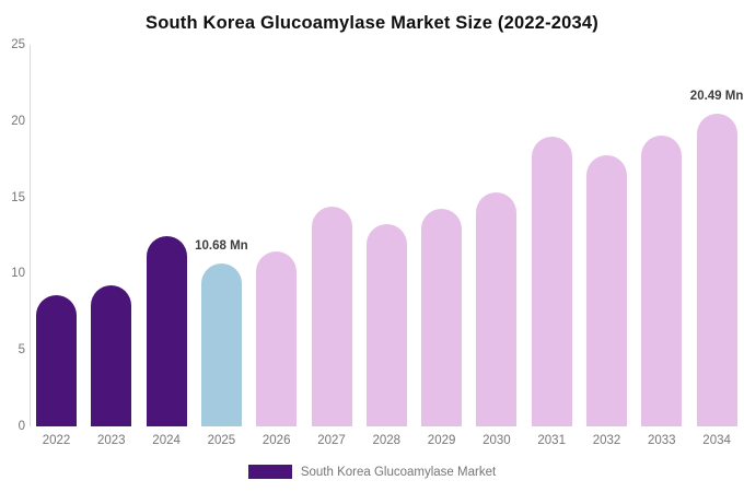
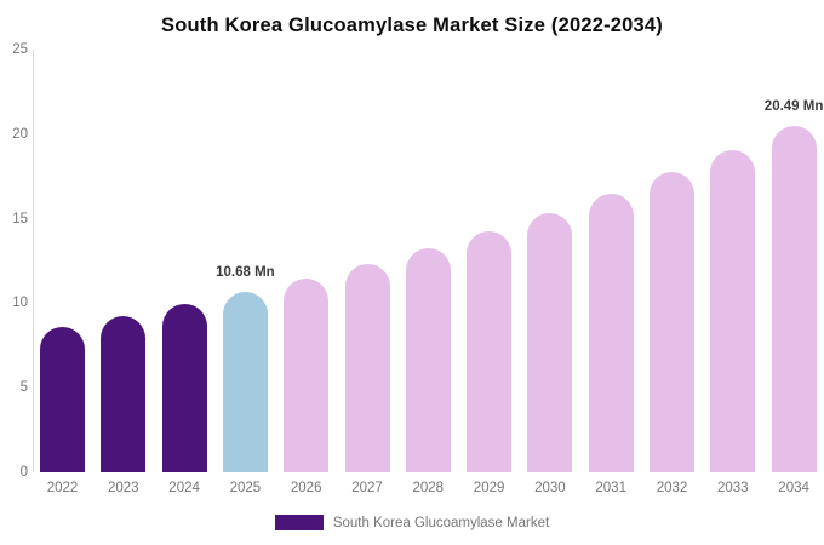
2024: 12.5 -> 9.9
2027: 14.4 -> 12.3
2031: 19.0 -> 16.5
